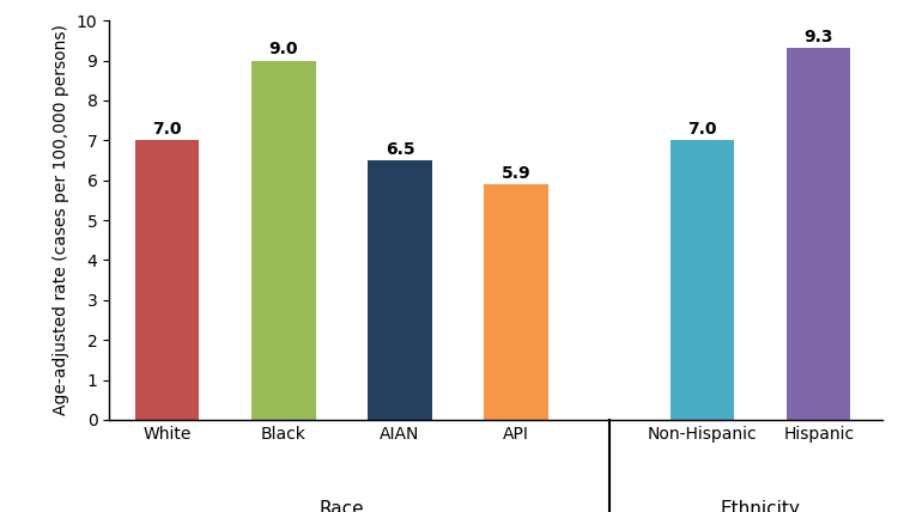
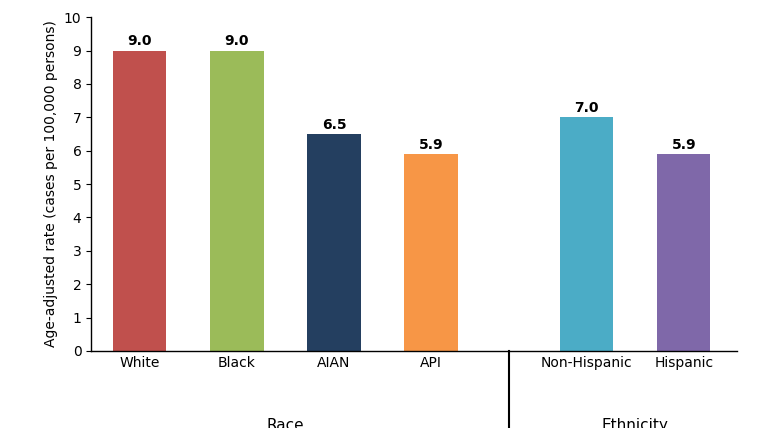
White: 7.0 -> 9.0
Hispanic: 9.3 -> 5.9
